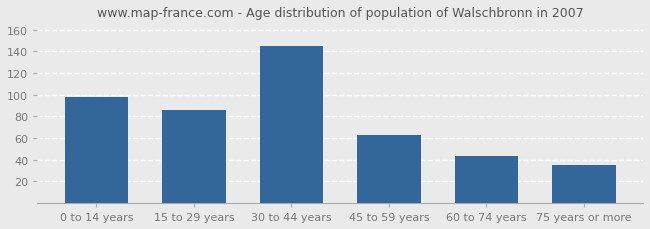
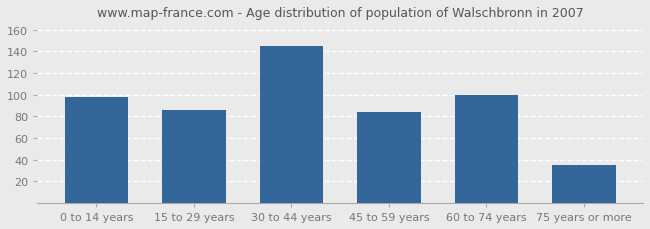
45 to 59 years: 63 -> 84
60 to 74 years: 43 -> 100
